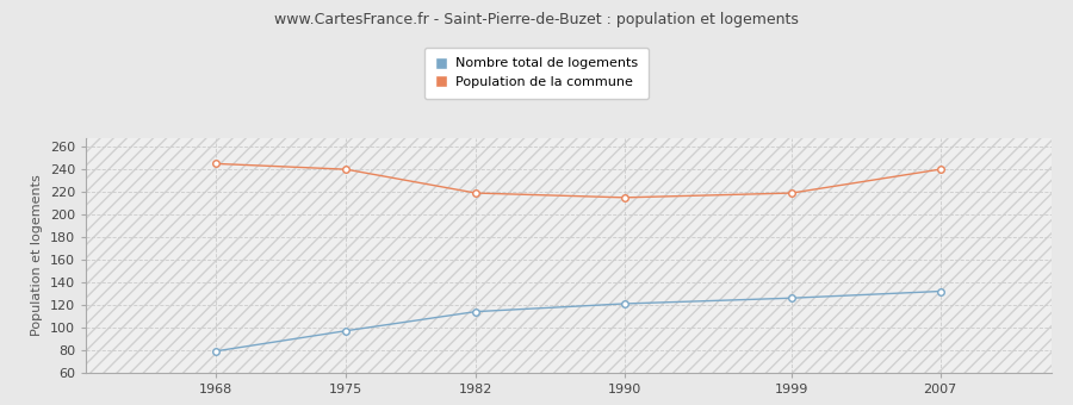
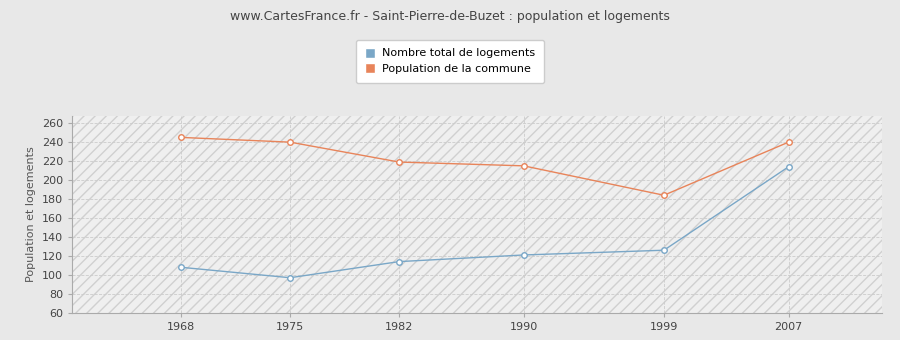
Nombre total de logements/1968: 79 -> 108
Population de la commune/1999: 219 -> 184
Nombre total de logements/2007: 132 -> 214
